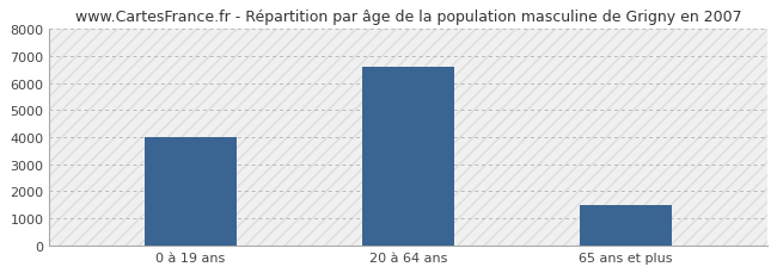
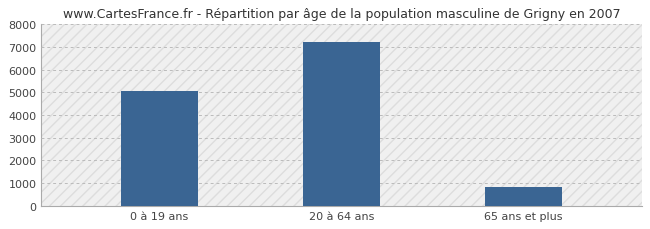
0 à 19 ans: 4000 -> 5050
20 à 64 ans: 6600 -> 7200
65 ans et plus: 1500 -> 850
